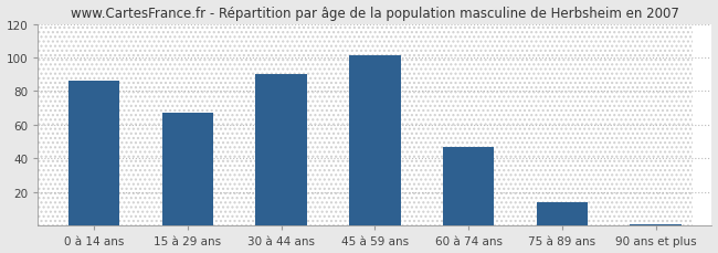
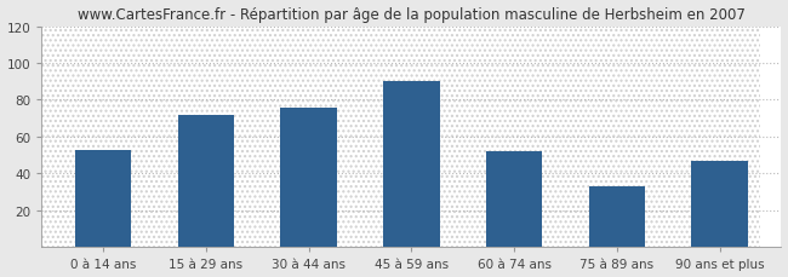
0 à 14 ans: 86 -> 53
15 à 29 ans: 67 -> 72
30 à 44 ans: 90 -> 76
45 à 59 ans: 101 -> 90
60 à 74 ans: 47 -> 52
75 à 89 ans: 14 -> 33
90 ans et plus: 1 -> 47
